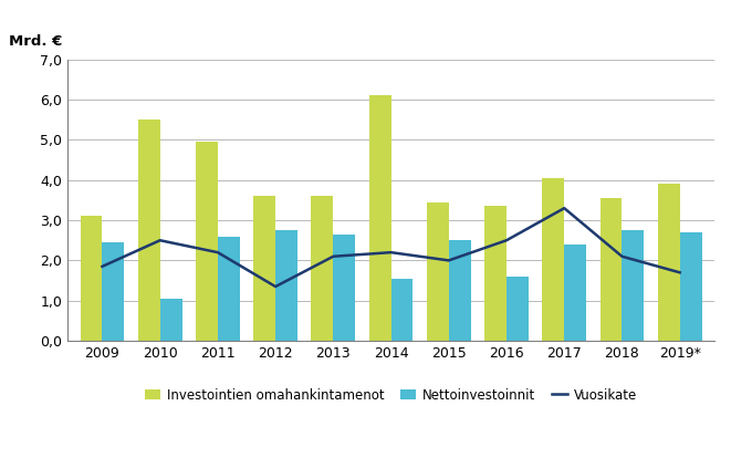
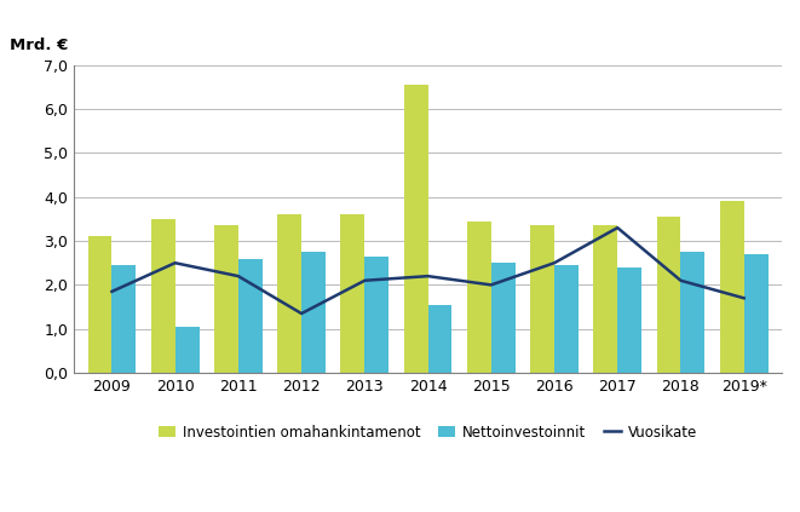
Investointien omahankintamenot/2010: 5,50 -> 3,50
Investointien omahankintamenot/2011: 4,95 -> 3,35
Investointien omahankintamenot/2014: 6,10 -> 6,55
Nettoinvestoinnit/2016: 1,60 -> 2,45
Investointien omahankintamenot/2017: 4,05 -> 3,35
